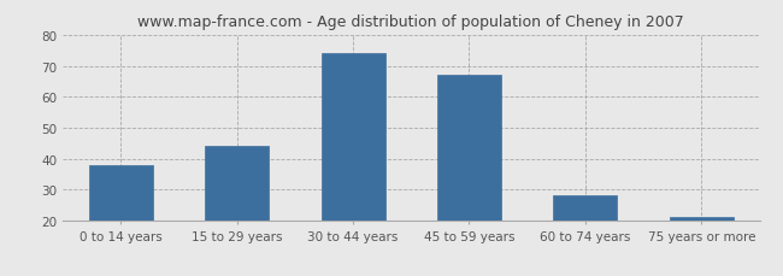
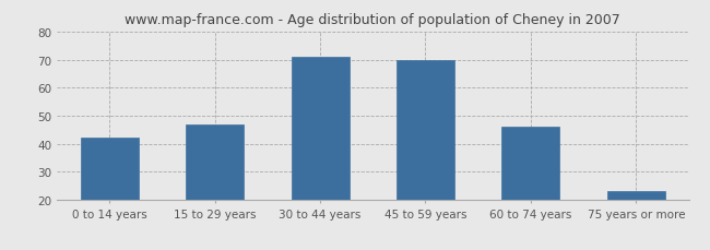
0 to 14 years: 38 -> 42
15 to 29 years: 44 -> 47
30 to 44 years: 74 -> 71
45 to 59 years: 67 -> 70
60 to 74 years: 28 -> 46
75 years or more: 21 -> 23
